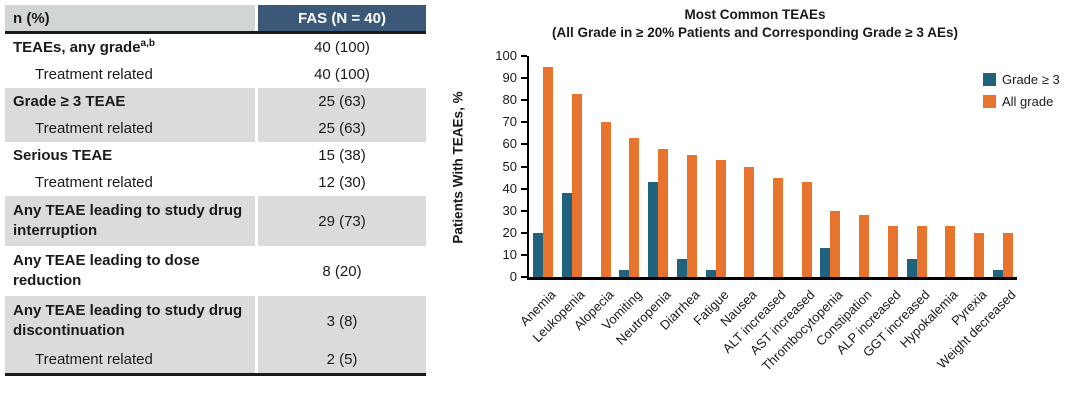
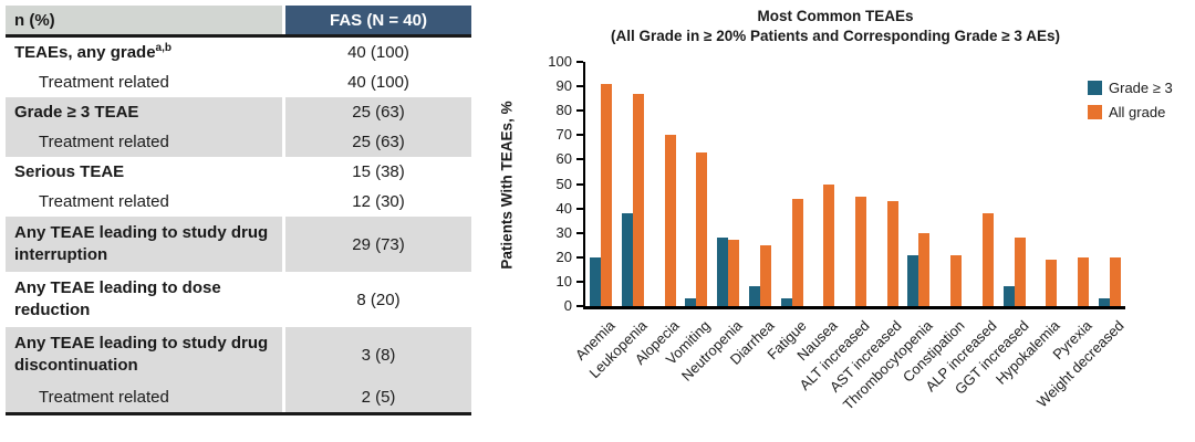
All grade/Anemia: 95 -> 91
All grade/Leukopenia: 83 -> 87
Grade ≥ 3/Neutropenia: 43 -> 28
All grade/Neutropenia: 58 -> 27
All grade/Diarrhea: 55 -> 25
All grade/Fatigue: 53 -> 44
Grade ≥ 3/Thrombocytopenia: 13 -> 21
All grade/Constipation: 28 -> 21
All grade/ALP increased: 23 -> 38
All grade/GGT increased: 23 -> 28
All grade/Hypokalemia: 23 -> 19
